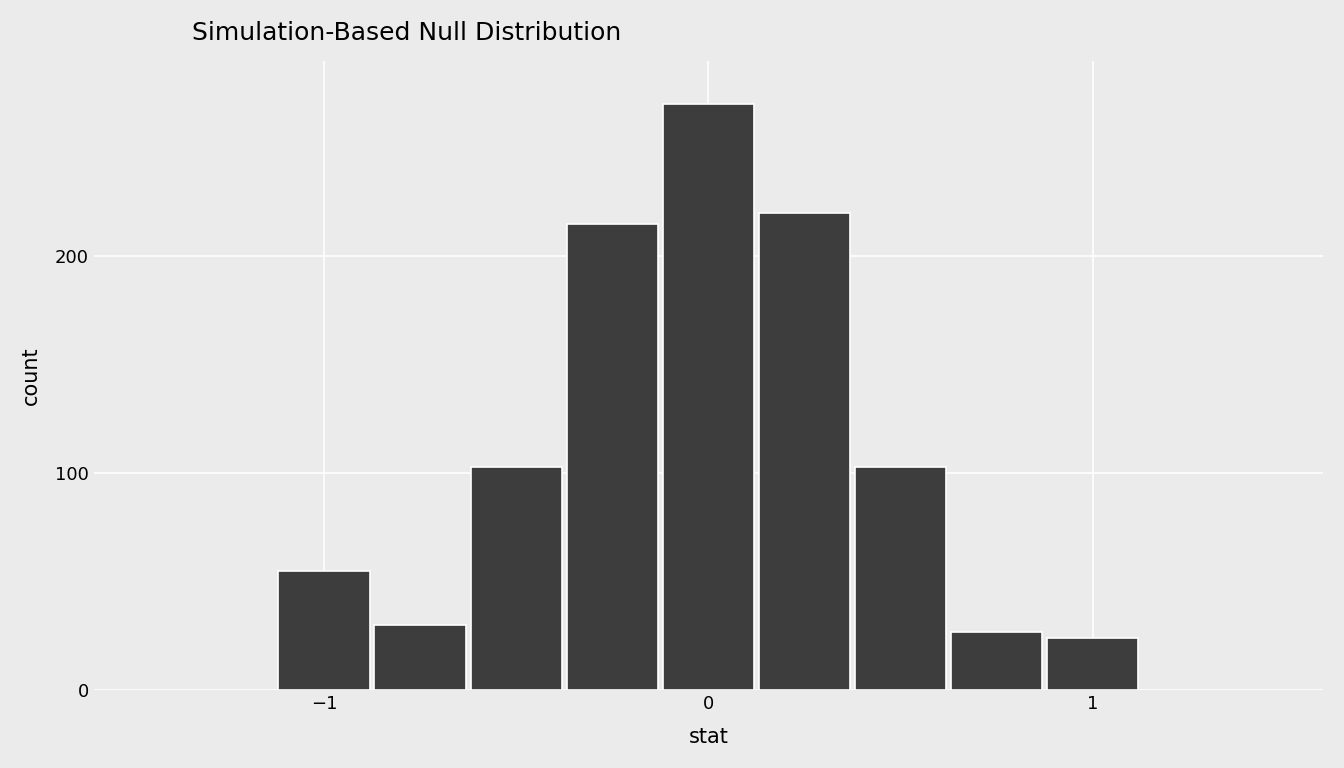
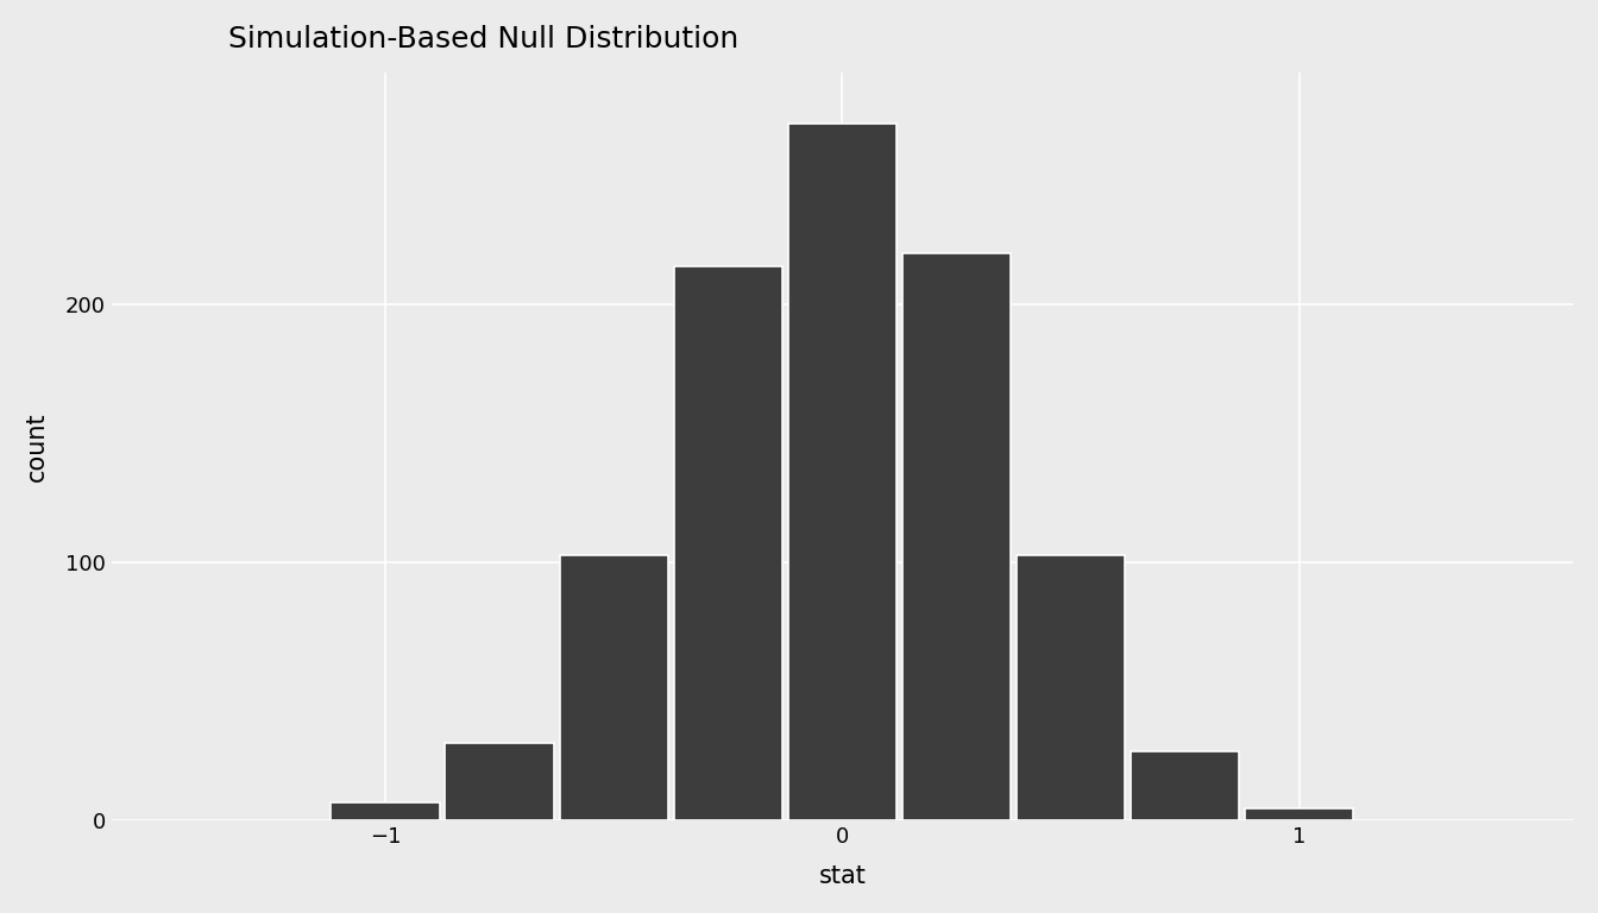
−1: 55 -> 7
1: 24 -> 5
